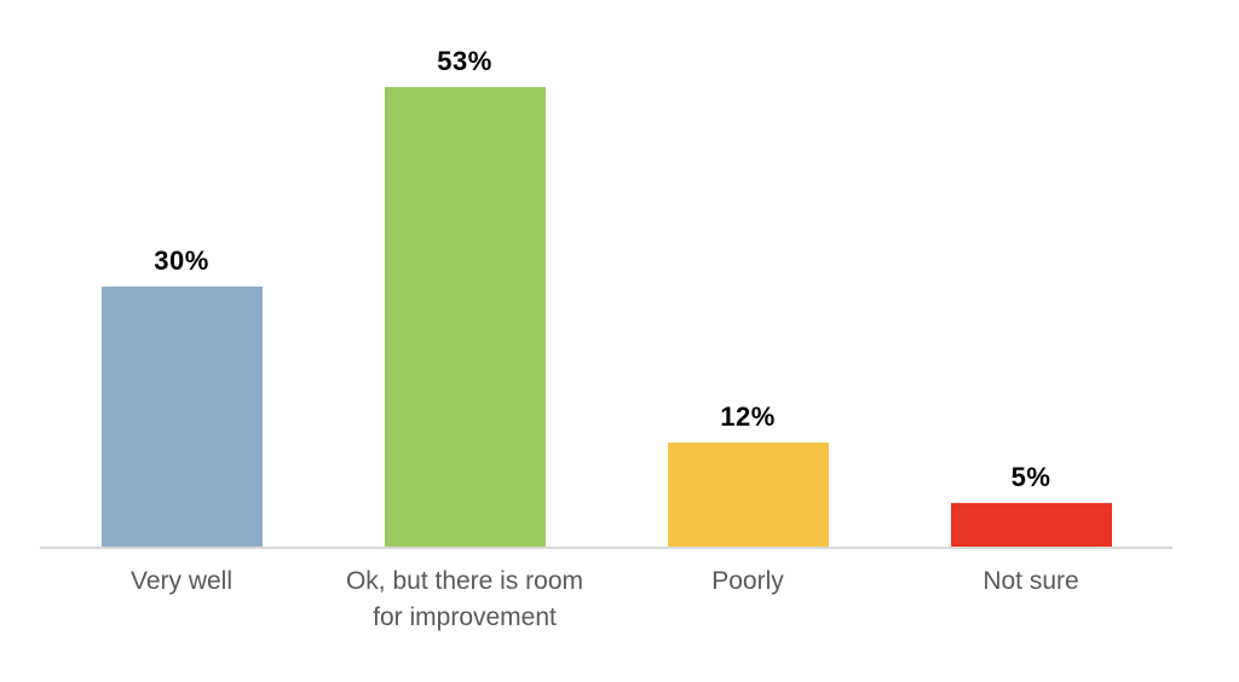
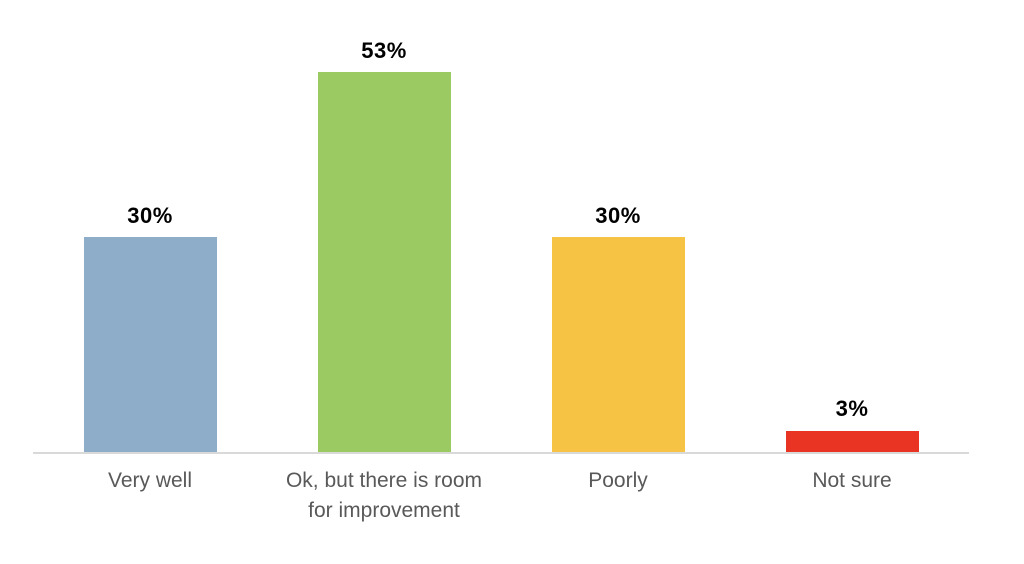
Poorly: 12% -> 30%
Not sure: 5% -> 3%
